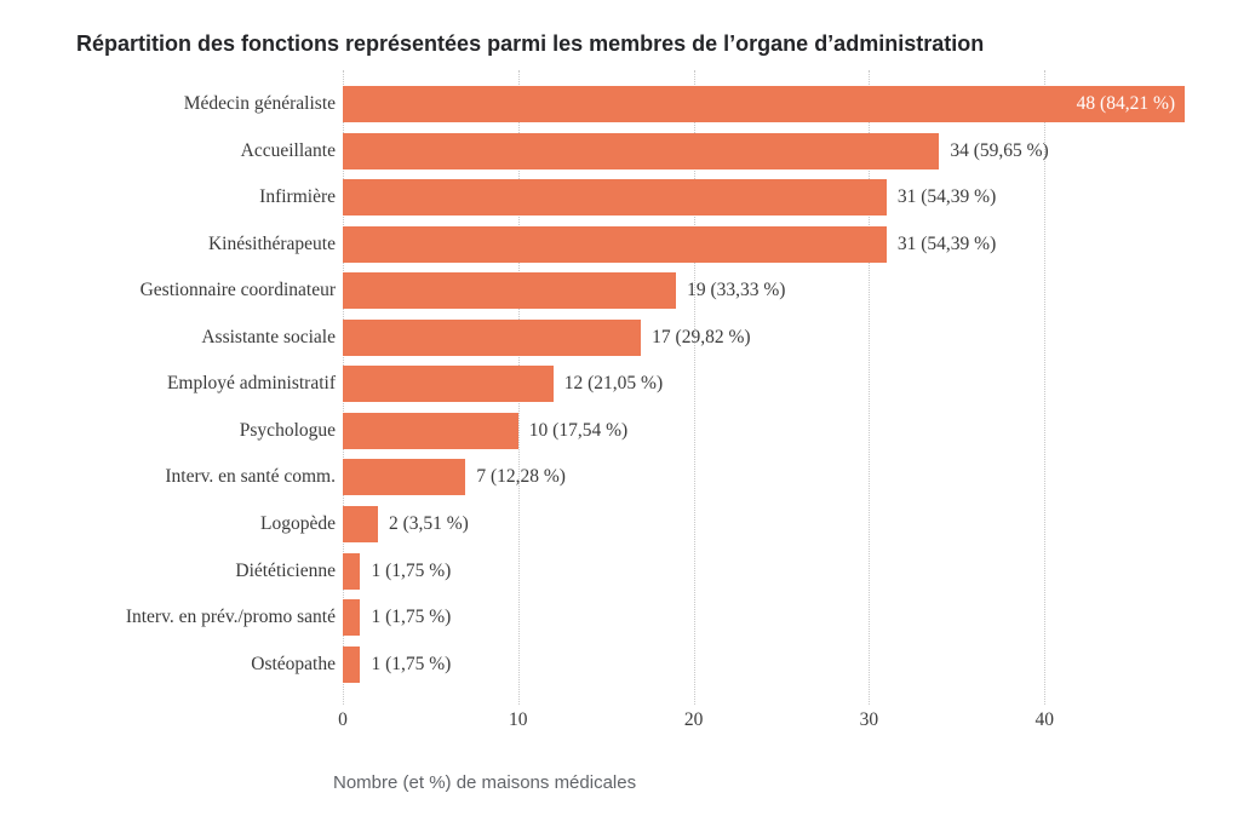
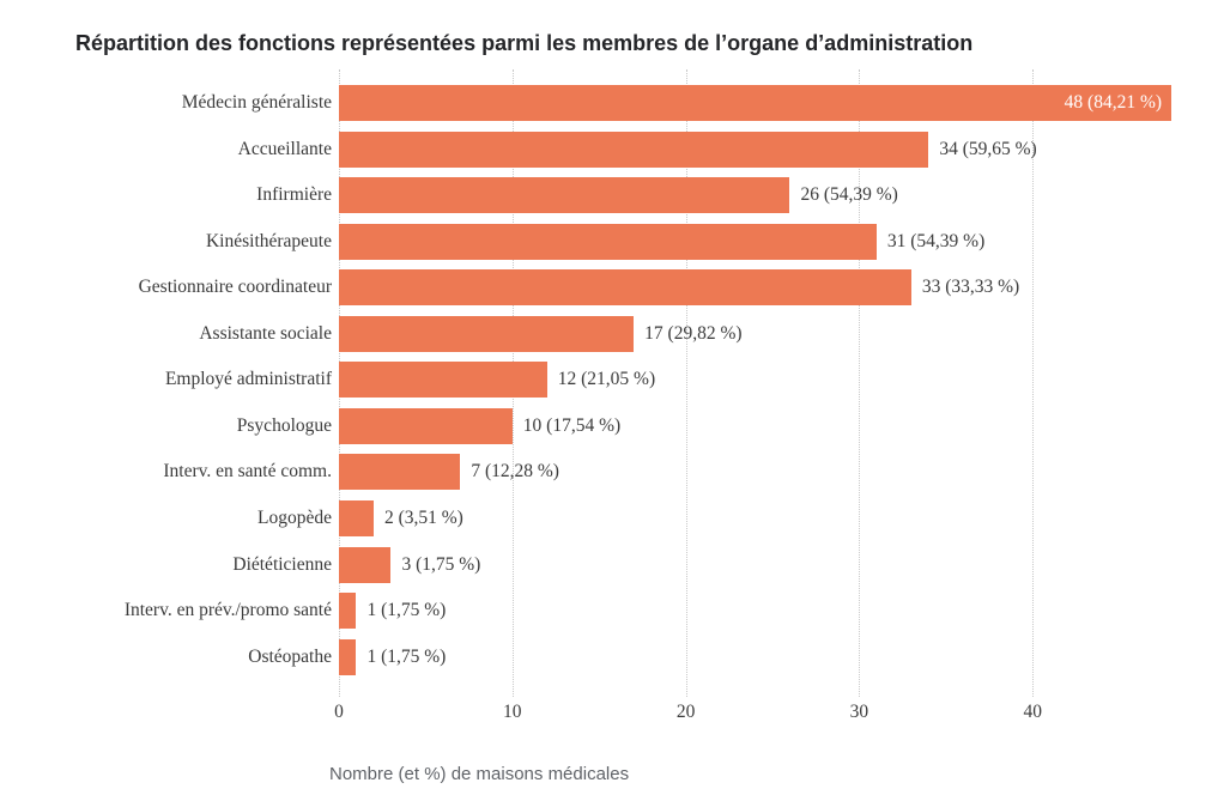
Infirmière: 31 -> 26
Gestionnaire coordinateur: 19 -> 33
Diététicienne: 1 -> 3
